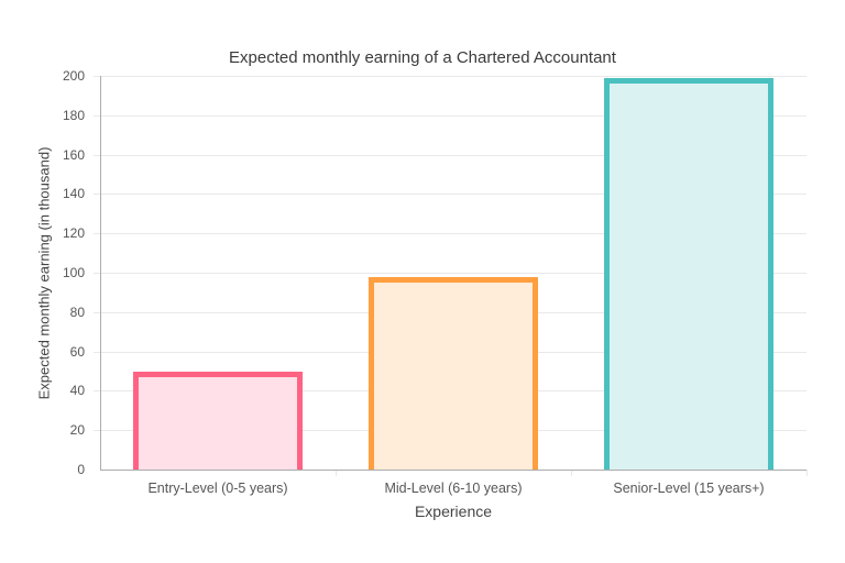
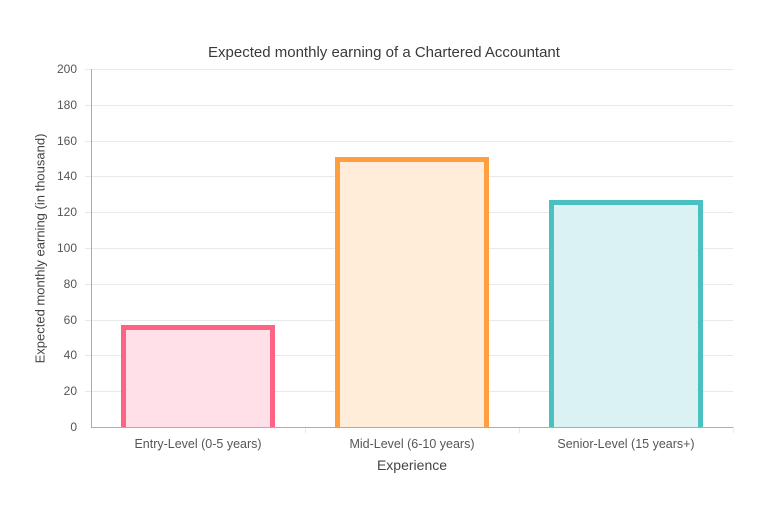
Entry-Level (0-5 years): 50 -> 57
Mid-Level (6-10 years): 98 -> 151
Senior-Level (15 years+): 199 -> 127
